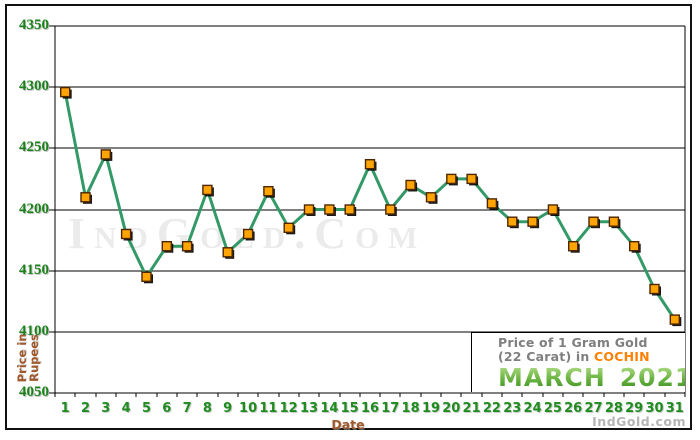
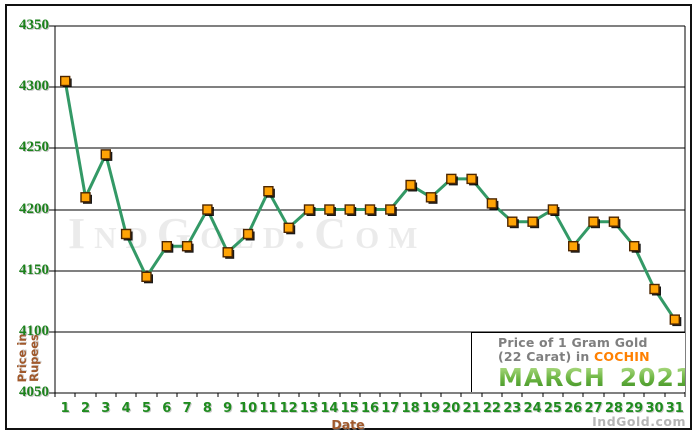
1: 4296 -> 4305
8: 4216 -> 4200
16: 4237 -> 4200
